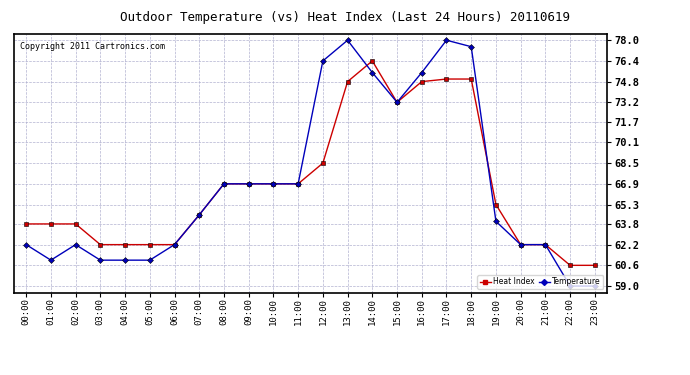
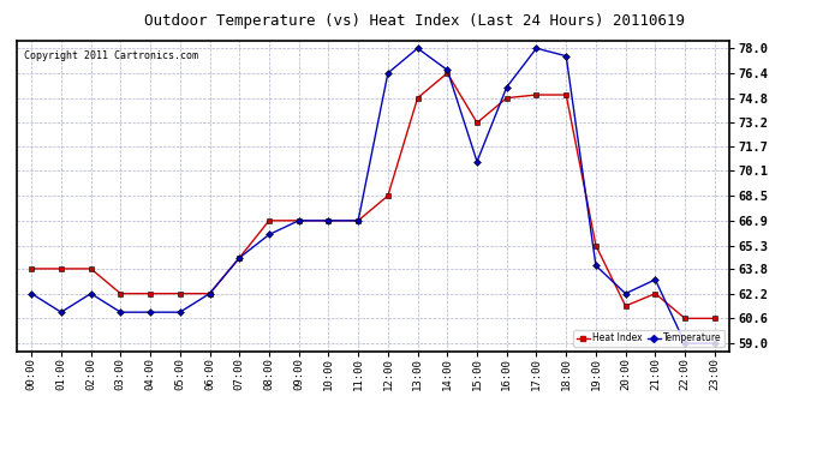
Temperature/08:00: 66.9 -> 66.0
Temperature/14:00: 75.5 -> 76.6
Temperature/15:00: 73.2 -> 70.7
Heat Index/20:00: 62.2 -> 61.4
Temperature/21:00: 62.2 -> 63.1
